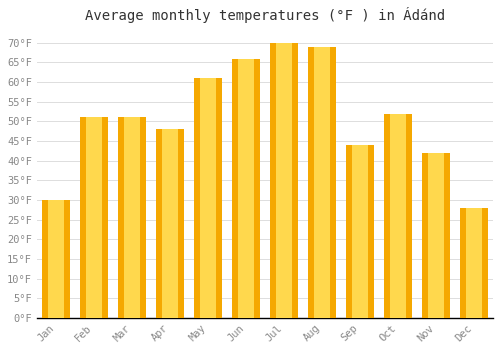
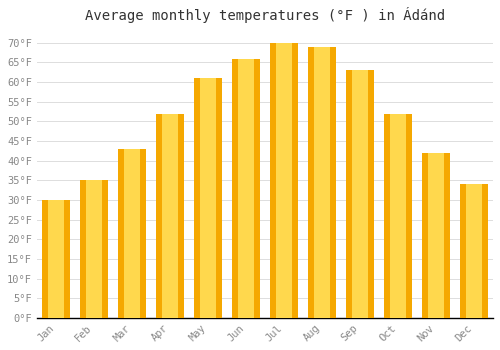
Feb: 51°F -> 35°F
Mar: 51°F -> 43°F
Apr: 48°F -> 52°F
Sep: 44°F -> 63°F
Dec: 28°F -> 34°F
